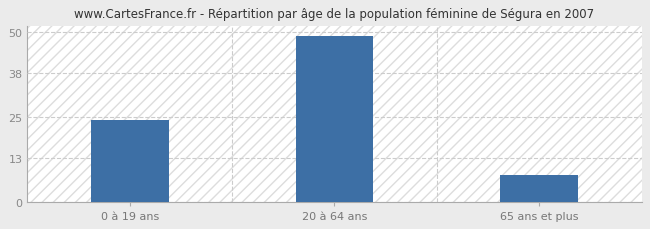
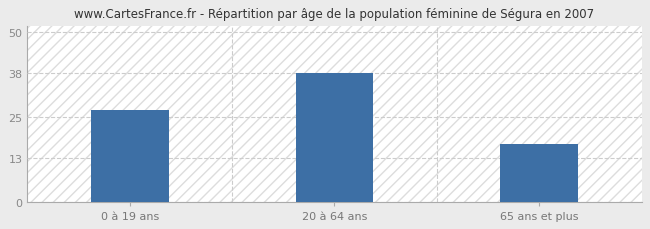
0 à 19 ans: 24 -> 27
20 à 64 ans: 49 -> 38
65 ans et plus: 8 -> 17
